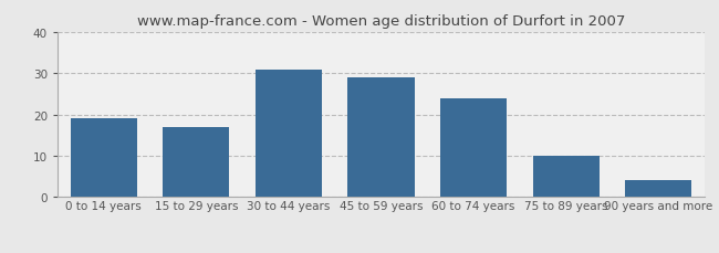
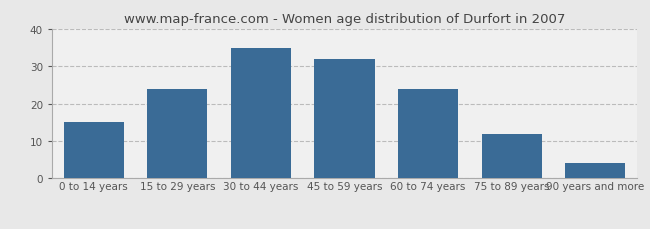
0 to 14 years: 19 -> 15
15 to 29 years: 17 -> 24
30 to 44 years: 31 -> 35
45 to 59 years: 29 -> 32
75 to 89 years: 10 -> 12
